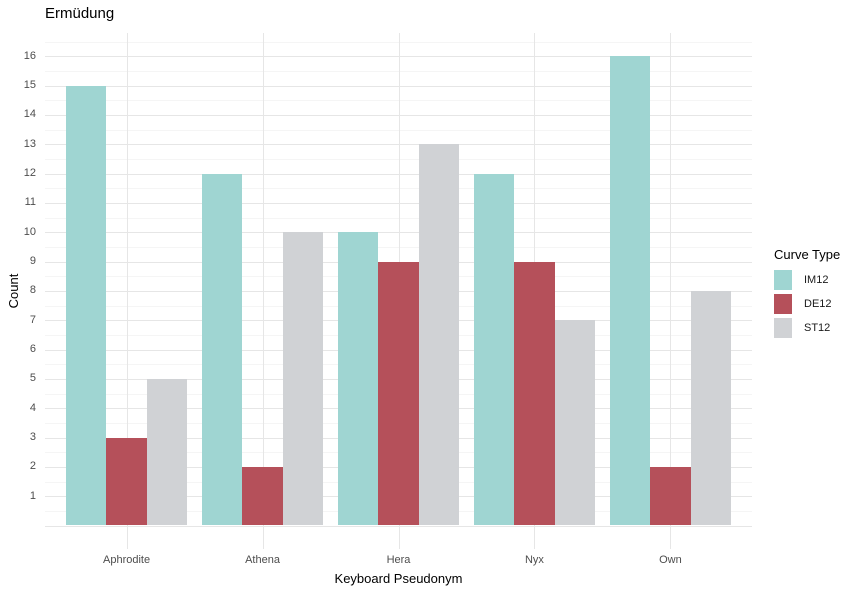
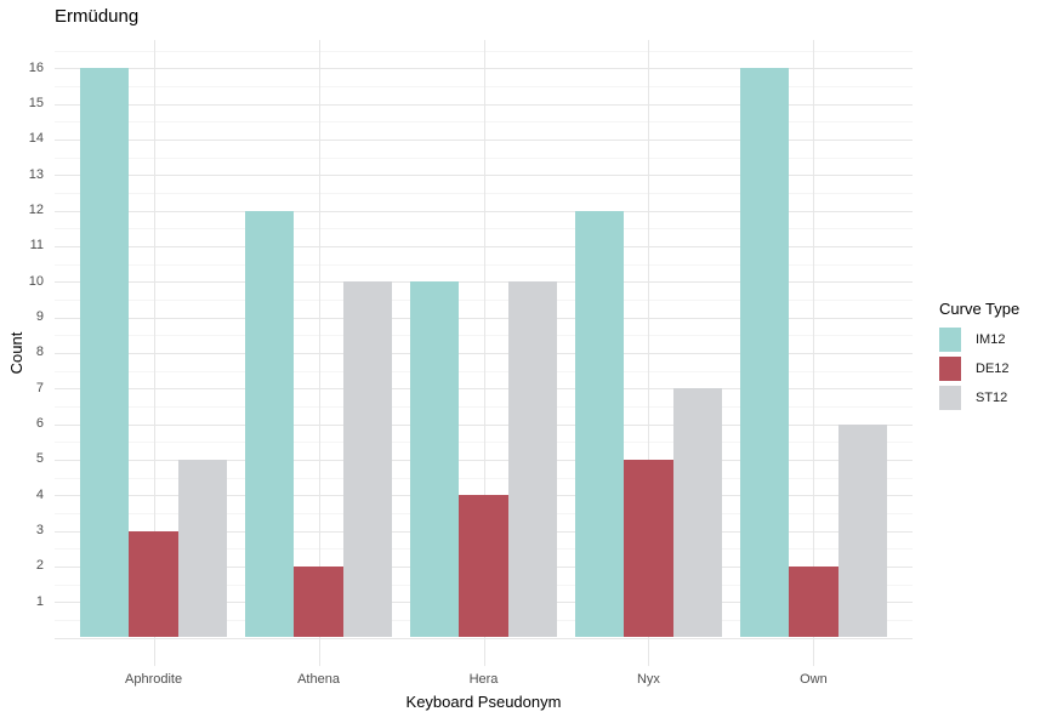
IM12/Aphrodite: 15 -> 16
DE12/Hera: 9 -> 4
ST12/Hera: 13 -> 10
DE12/Nyx: 9 -> 5
ST12/Own: 8 -> 6
